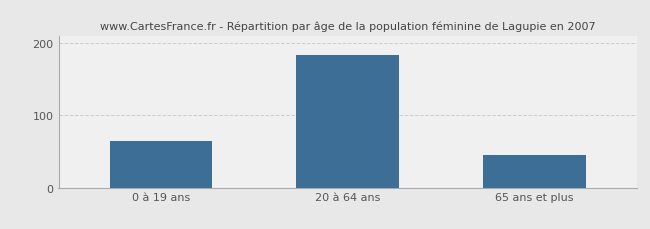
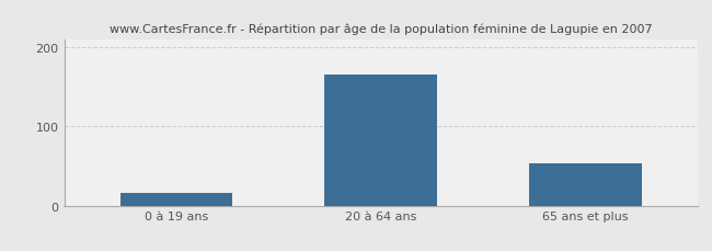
0 à 19 ans: 65 -> 16
20 à 64 ans: 183 -> 166
65 ans et plus: 45 -> 54
